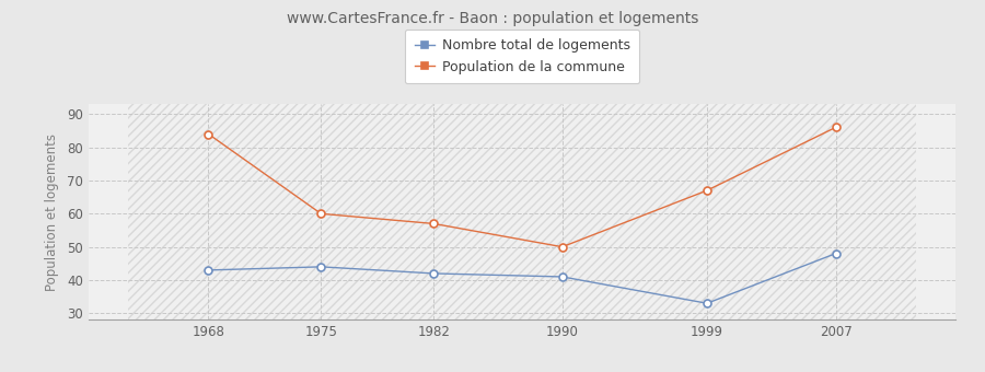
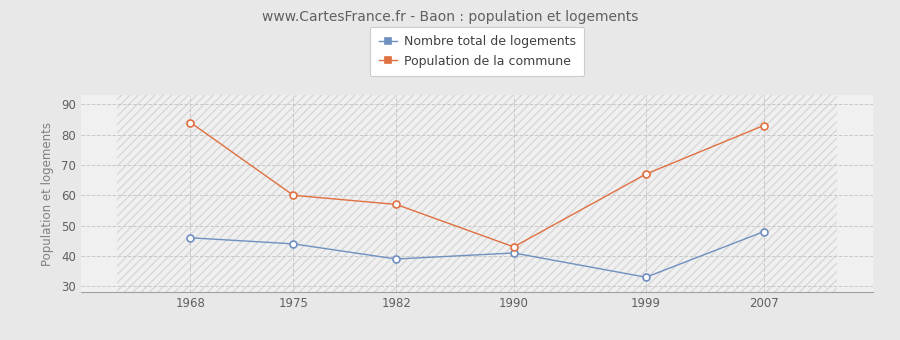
Nombre total de logements/1968: 43 -> 46
Nombre total de logements/1982: 42 -> 39
Population de la commune/1990: 50 -> 43
Population de la commune/2007: 86 -> 83
